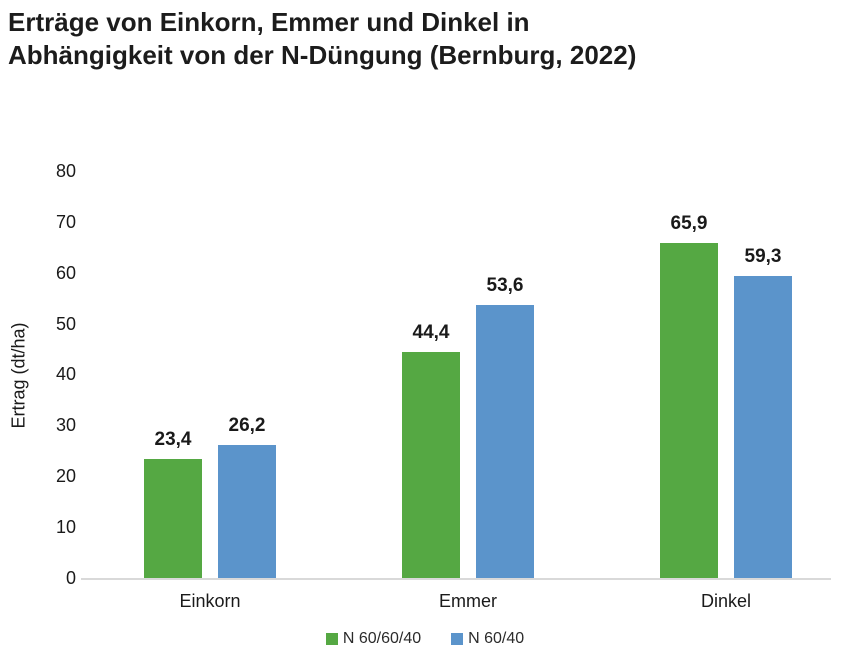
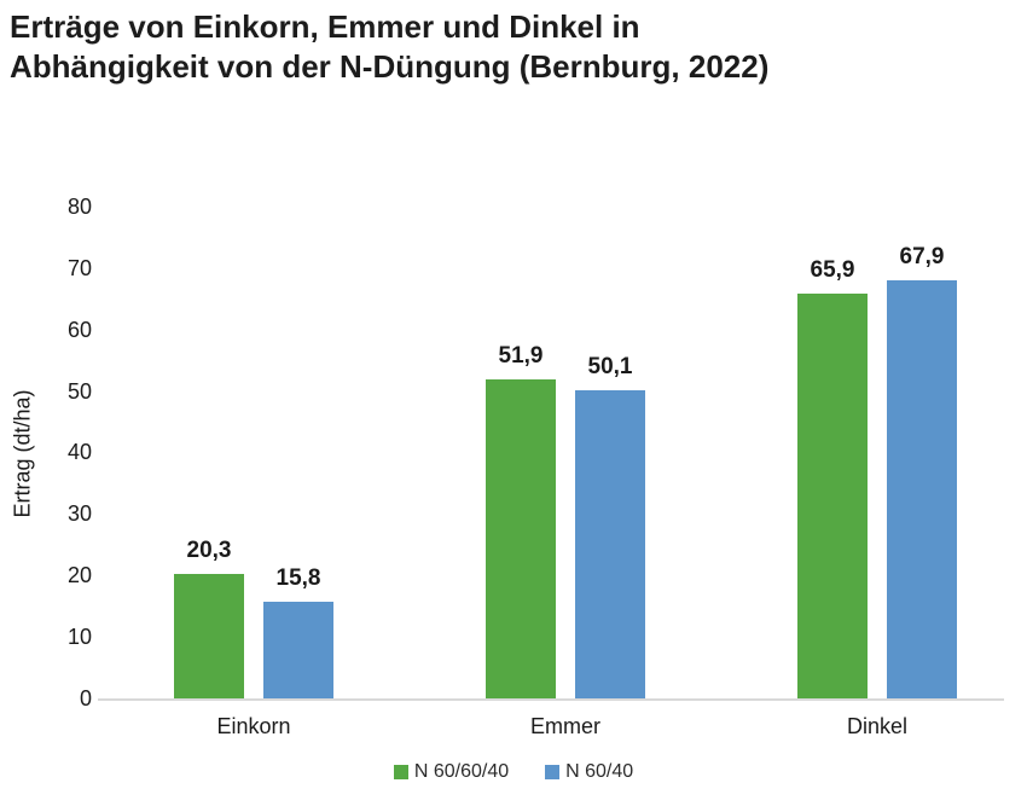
N 60/60/40/Einkorn: 23,4 -> 20,3
N 60/40/Einkorn: 26,2 -> 15,8
N 60/60/40/Emmer: 44,4 -> 51,9
N 60/40/Emmer: 53,6 -> 50,1
N 60/40/Dinkel: 59,3 -> 67,9
